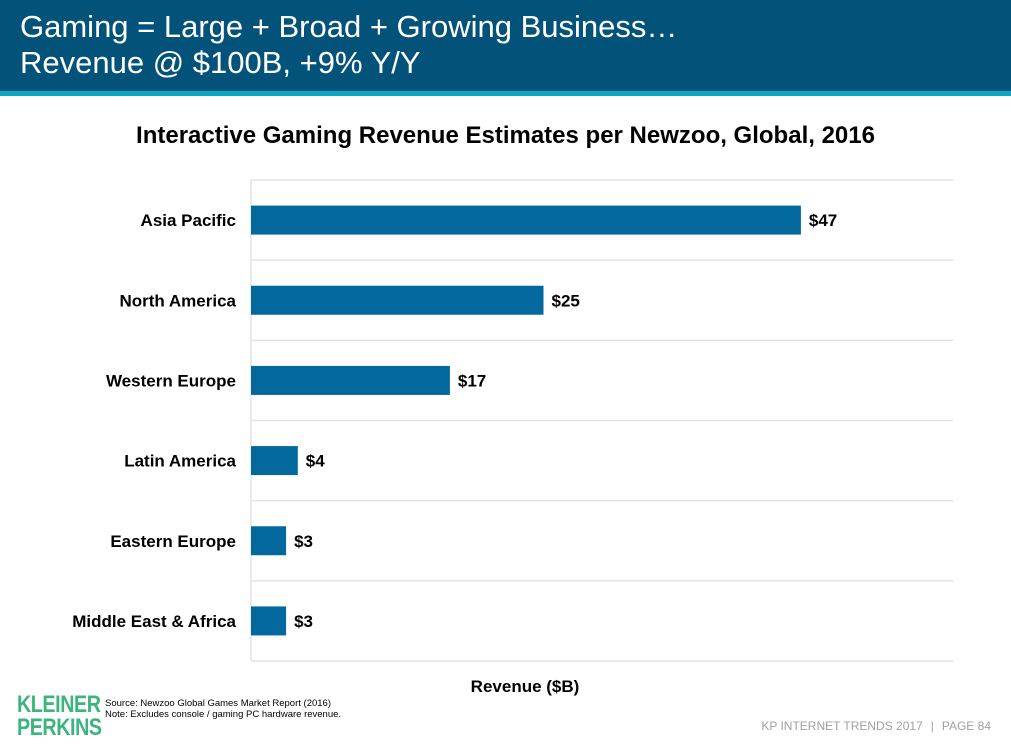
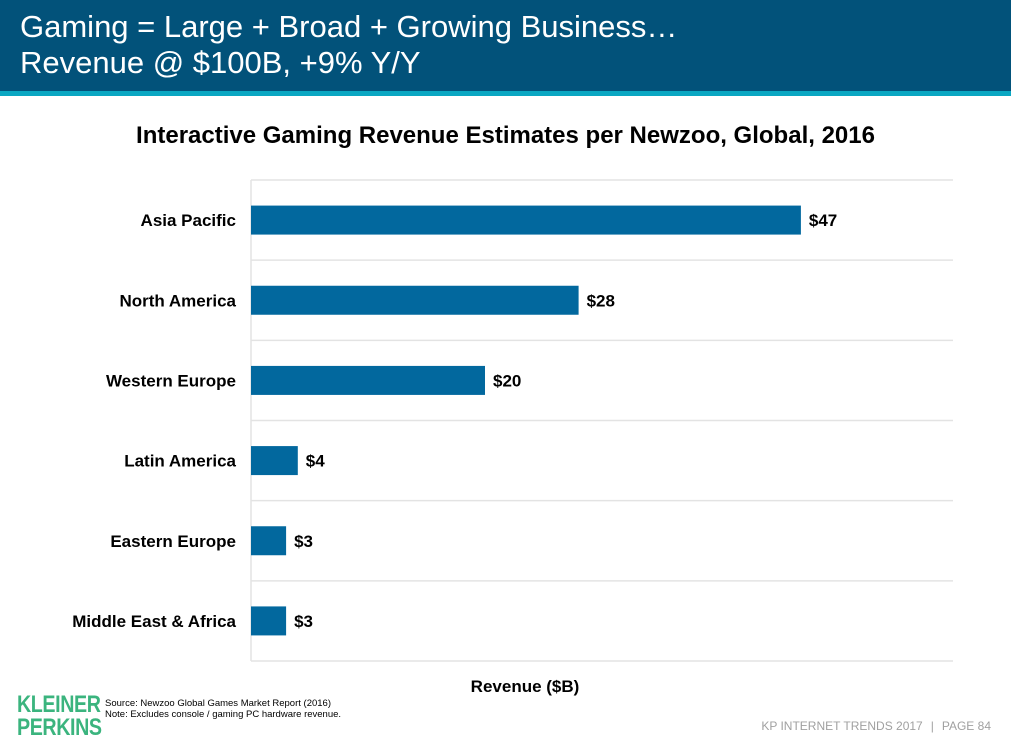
North America: $25 -> $28
Western Europe: $17 -> $20
